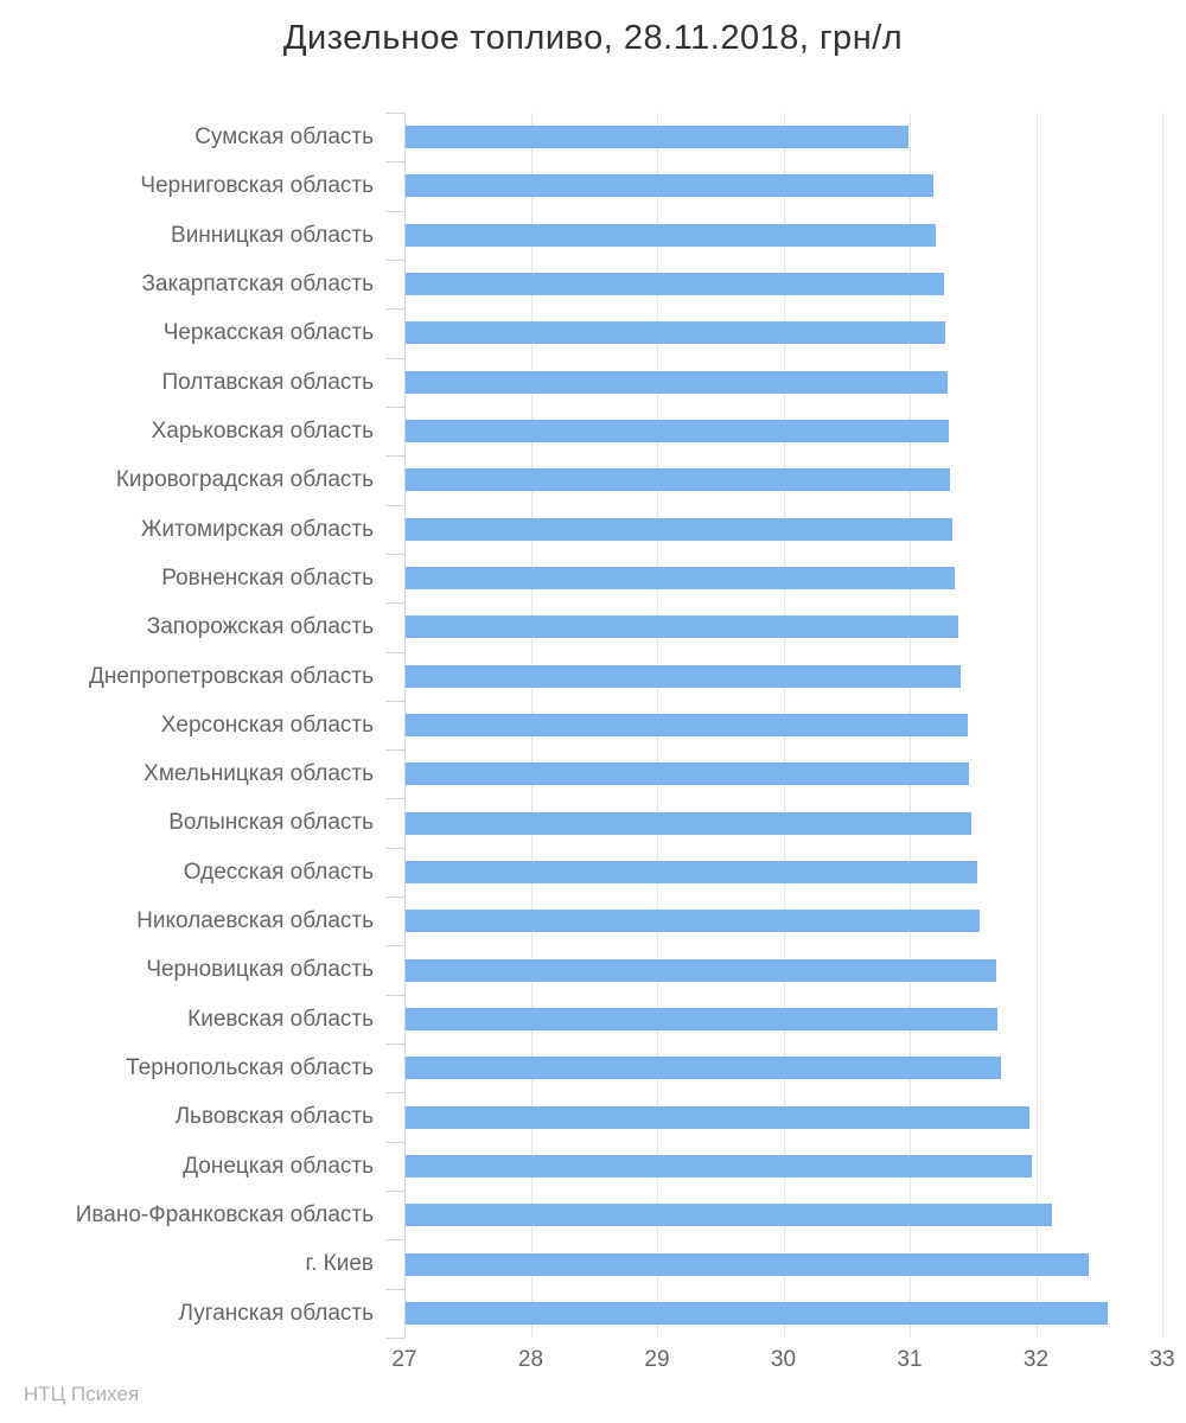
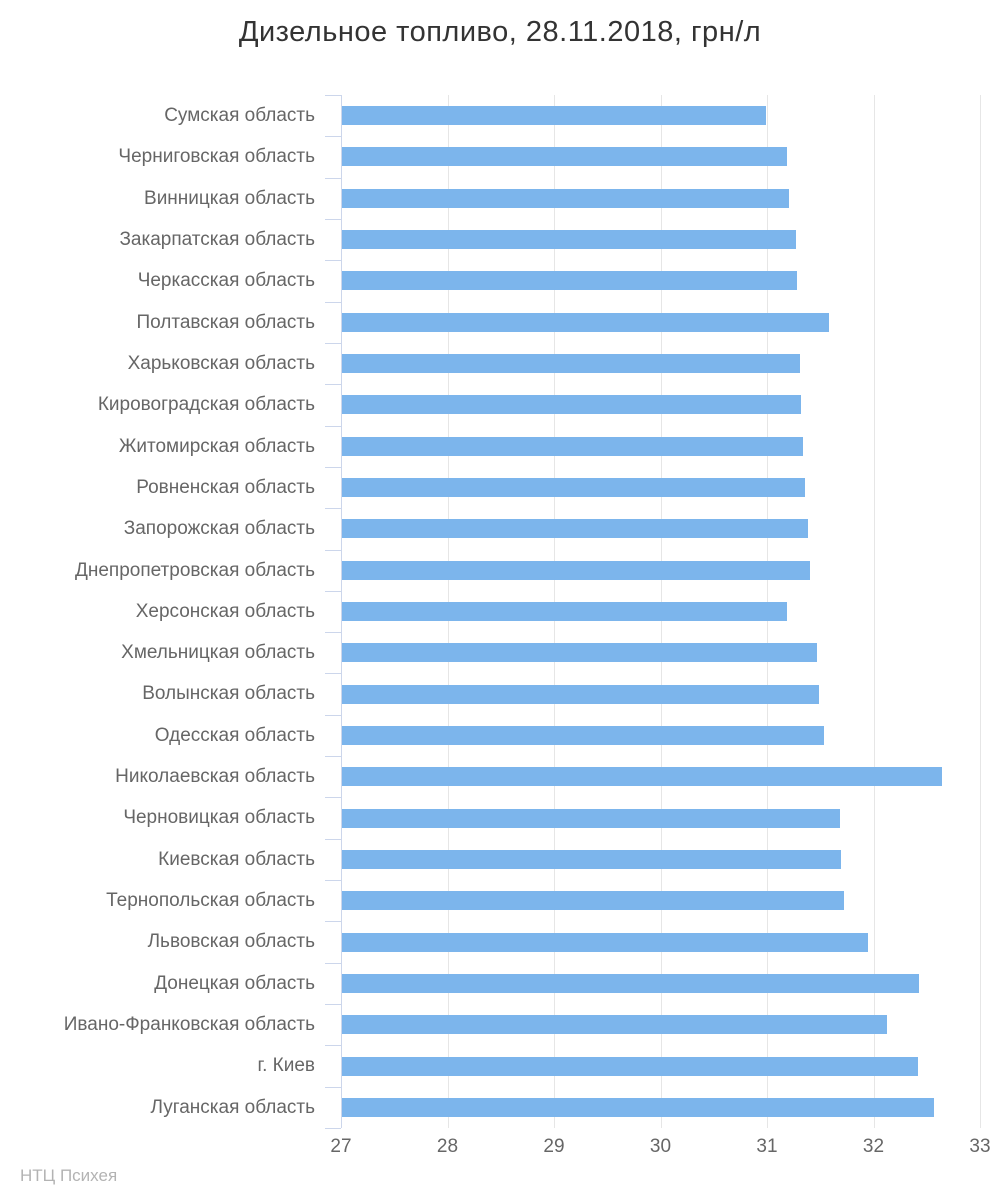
Полтавская область: 31.29 -> 31.57
Херсонская область: 31.45 -> 31.18
Николаевская область: 31.54 -> 32.63
Донецкая область: 31.96 -> 32.42
